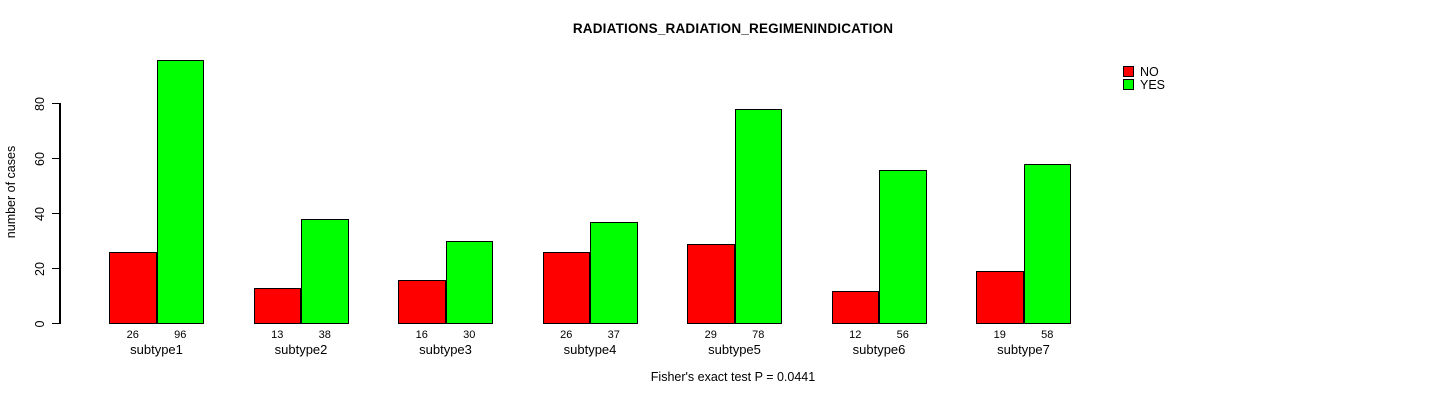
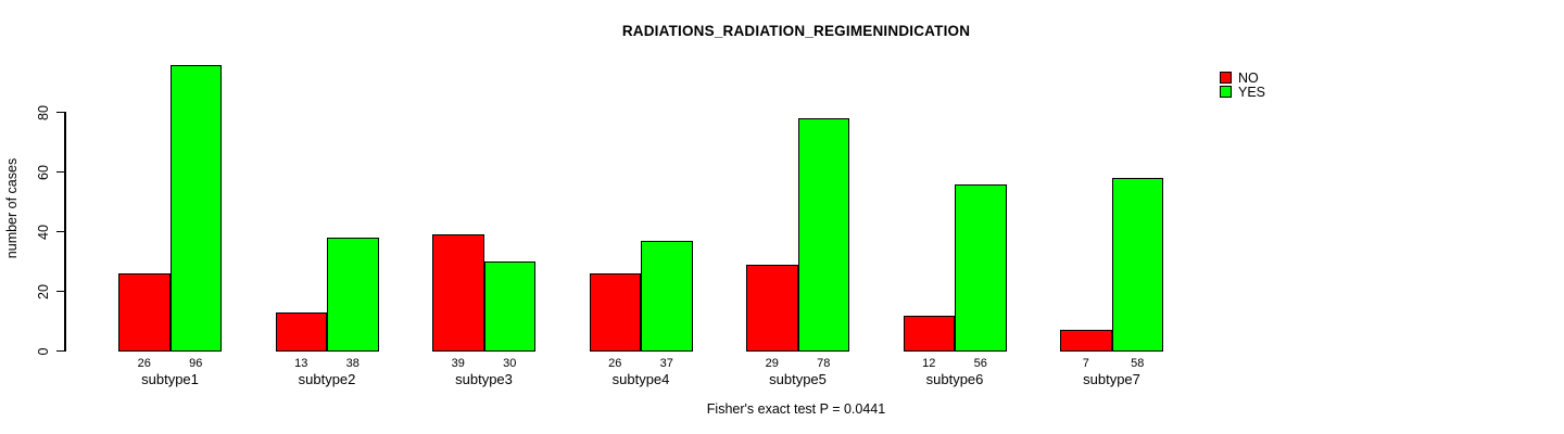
NO/subtype3: 16 -> 39
NO/subtype7: 19 -> 7
